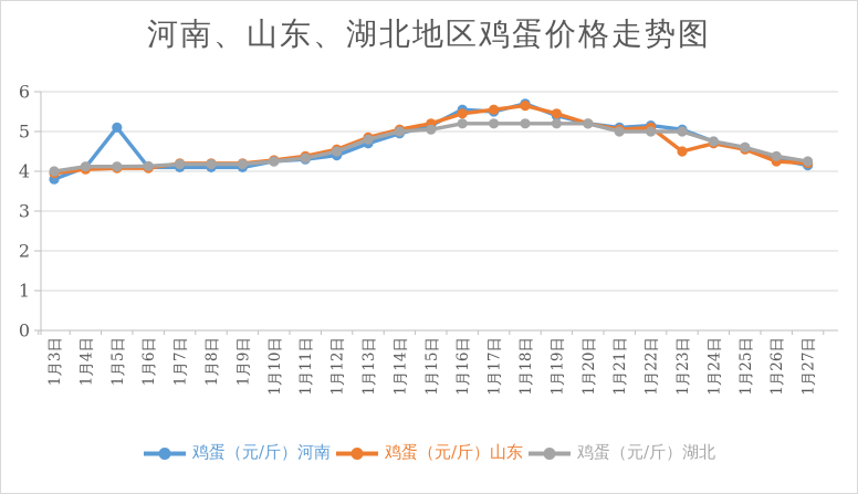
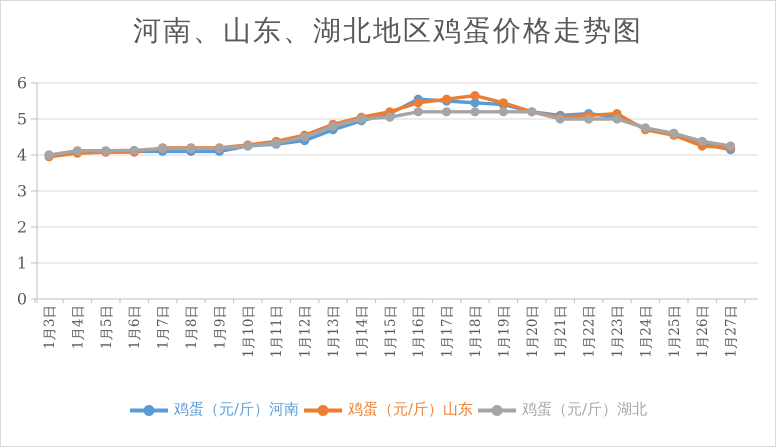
鸡蛋（元/斤）河南/1月3日: 3.8 -> 4.0
鸡蛋（元/斤）河南/1月5日: 5.1 -> 4.1
鸡蛋（元/斤）河南/1月18日: 5.7 -> 5.5
鸡蛋（元/斤）山东/1月23日: 4.5 -> 5.2
